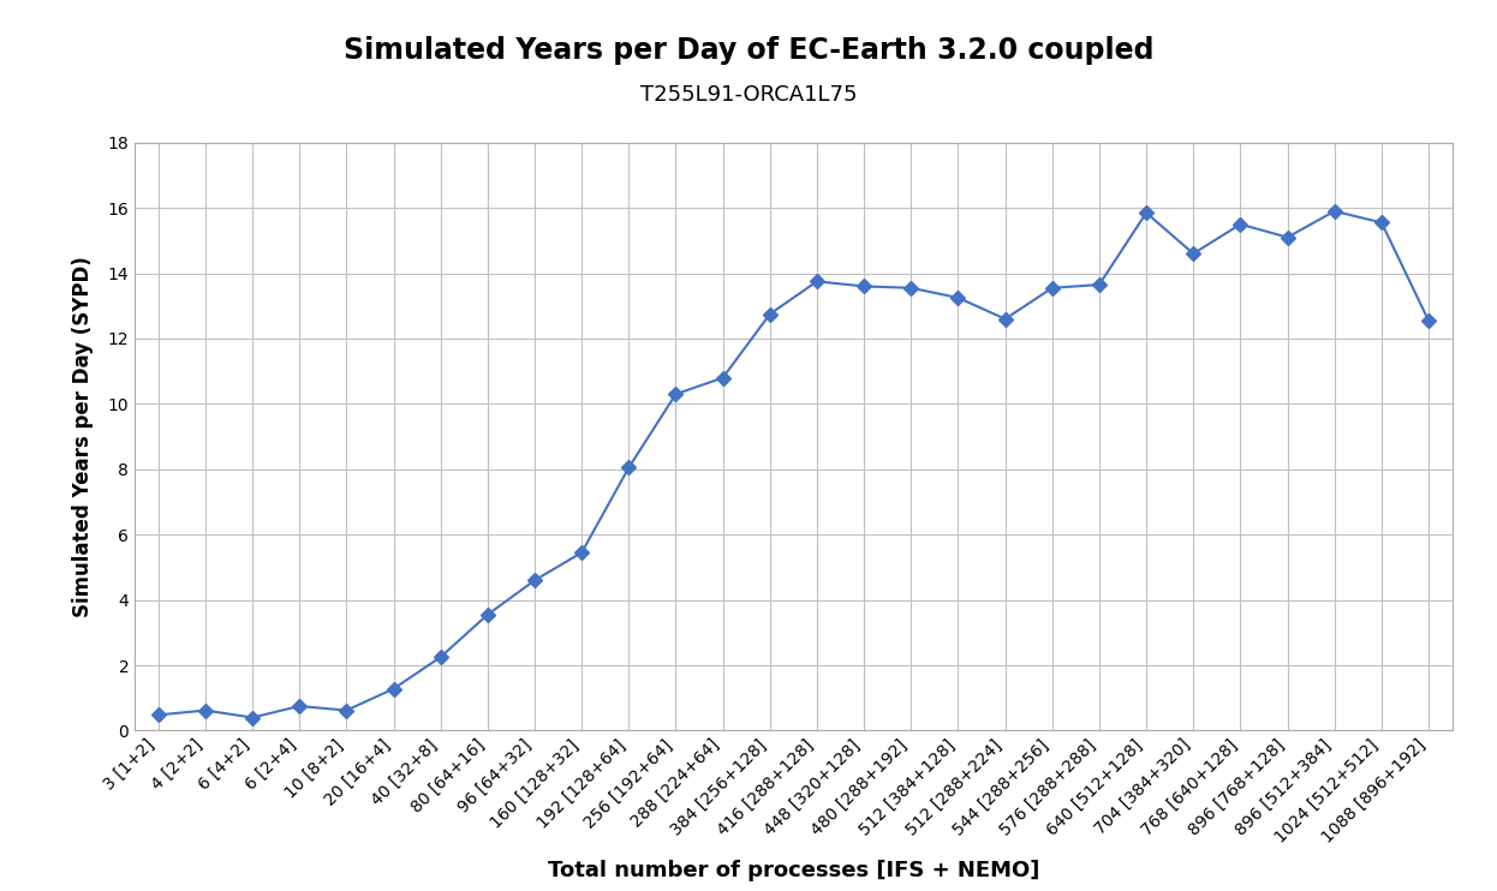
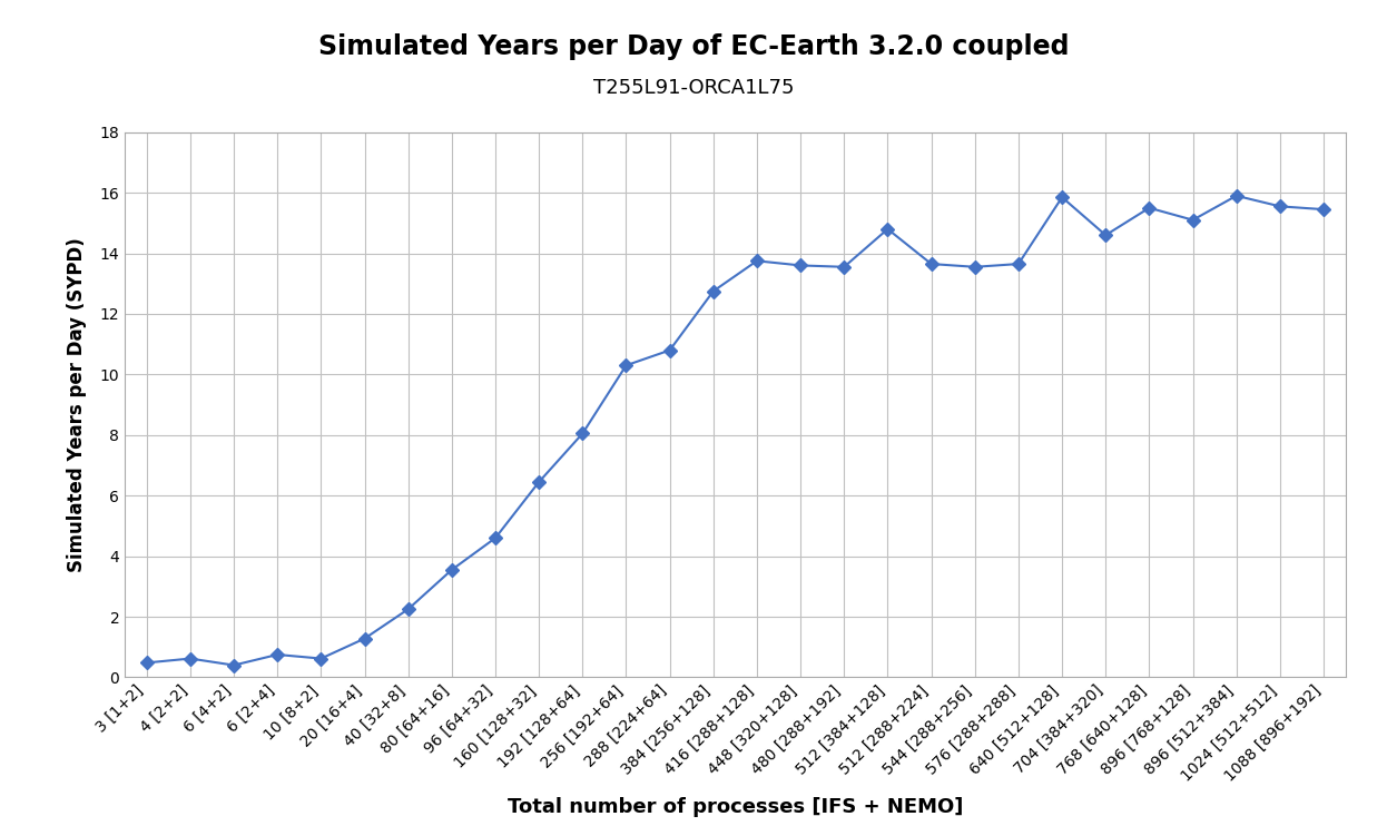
160 [128+32]: 5.45 -> 6.45
512 [384+128]: 13.25 -> 14.80
512 [288+224]: 12.60 -> 13.65
1088 [896+192]: 12.55 -> 15.45
